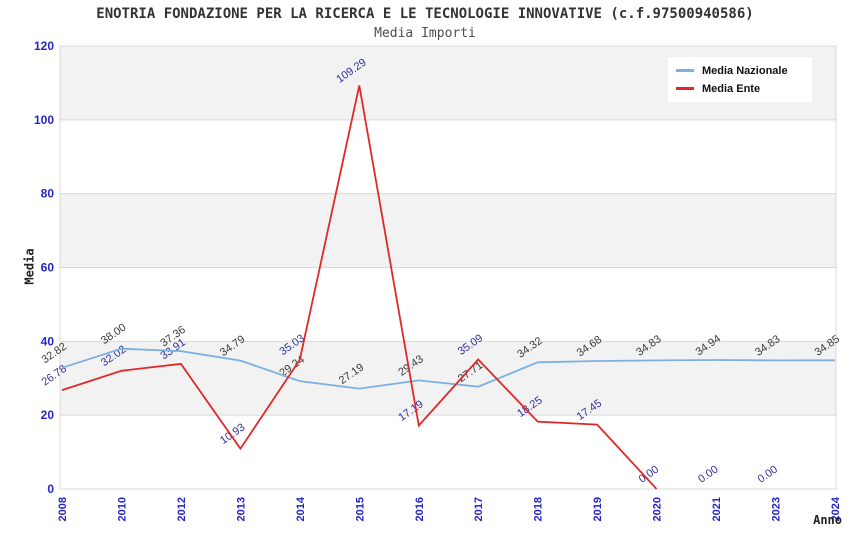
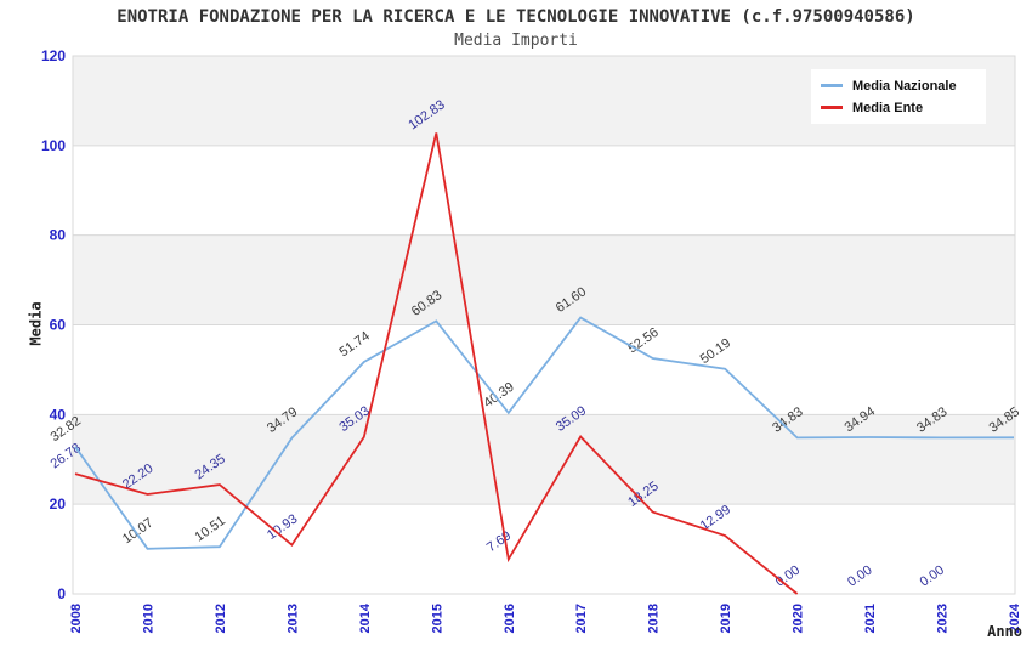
Media Nazionale/2010: 38.00 -> 10.07
Media Ente/2010: 32.02 -> 22.20
Media Nazionale/2012: 37.36 -> 10.51
Media Ente/2012: 33.91 -> 24.35
Media Nazionale/2014: 29.24 -> 51.74
Media Nazionale/2015: 27.19 -> 60.83
Media Ente/2015: 109.29 -> 102.83
Media Nazionale/2016: 29.43 -> 40.39
Media Ente/2016: 17.19 -> 7.69
Media Nazionale/2017: 27.71 -> 61.60
Media Nazionale/2018: 34.32 -> 52.56
Media Nazionale/2019: 34.68 -> 50.19
Media Ente/2019: 17.45 -> 12.99
